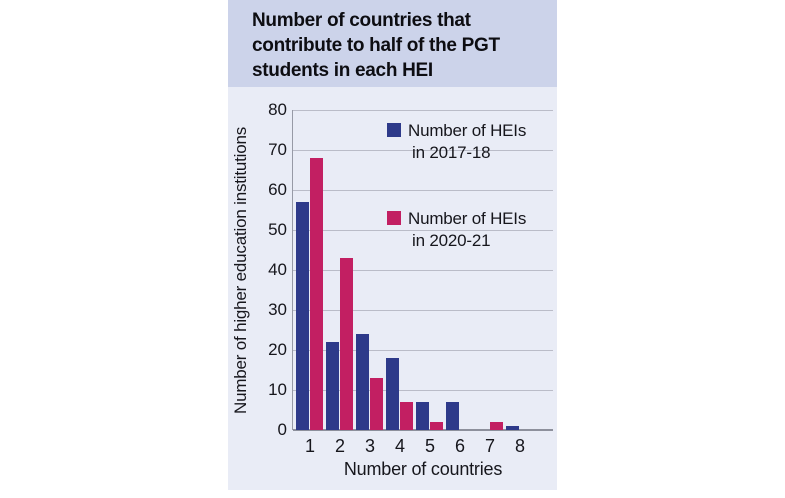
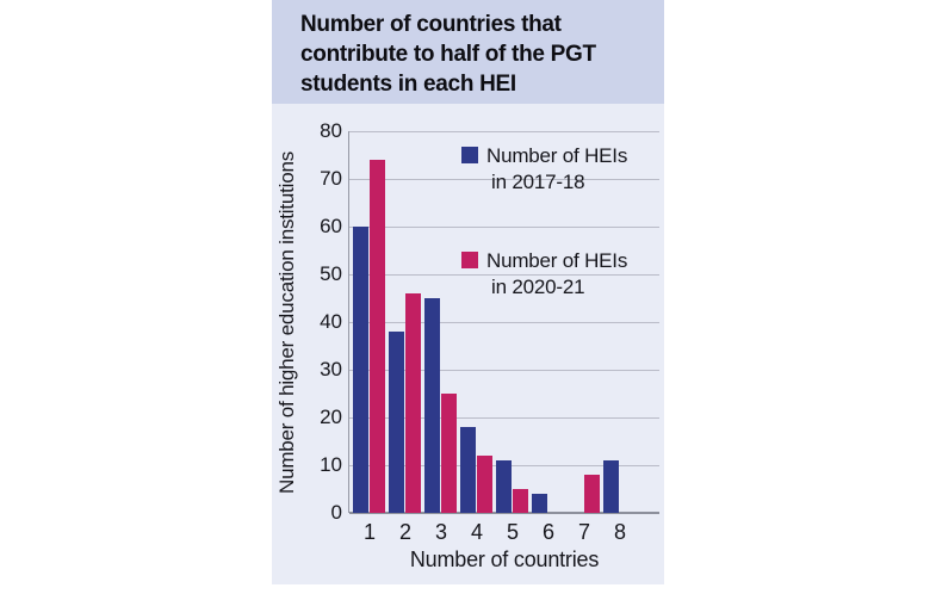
Number of HEIs in 2017-18/1: 57 -> 60
Number of HEIs in 2020-21/1: 68 -> 74
Number of HEIs in 2017-18/2: 22 -> 38
Number of HEIs in 2020-21/2: 43 -> 46
Number of HEIs in 2017-18/3: 24 -> 45
Number of HEIs in 2020-21/3: 13 -> 25
Number of HEIs in 2020-21/4: 7 -> 12
Number of HEIs in 2017-18/5: 7 -> 11
Number of HEIs in 2020-21/5: 2 -> 5
Number of HEIs in 2017-18/6: 7 -> 4
Number of HEIs in 2020-21/7: 2 -> 8
Number of HEIs in 2017-18/8: 1 -> 11
